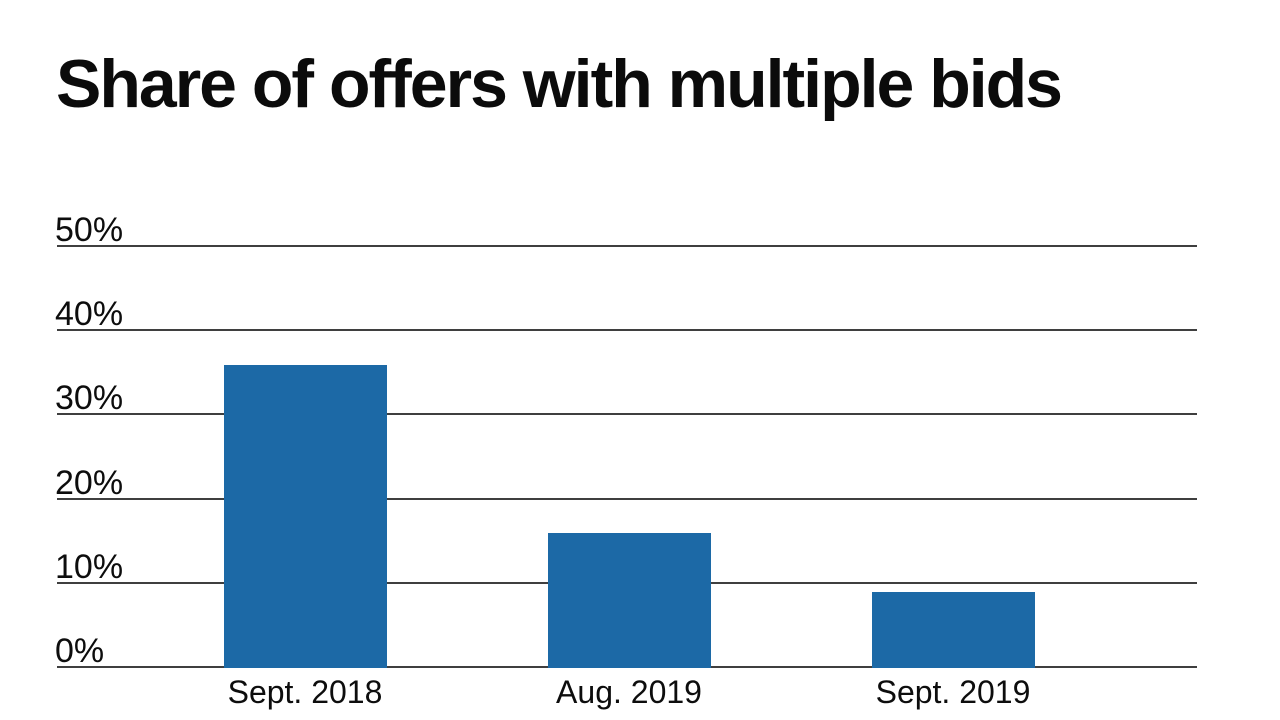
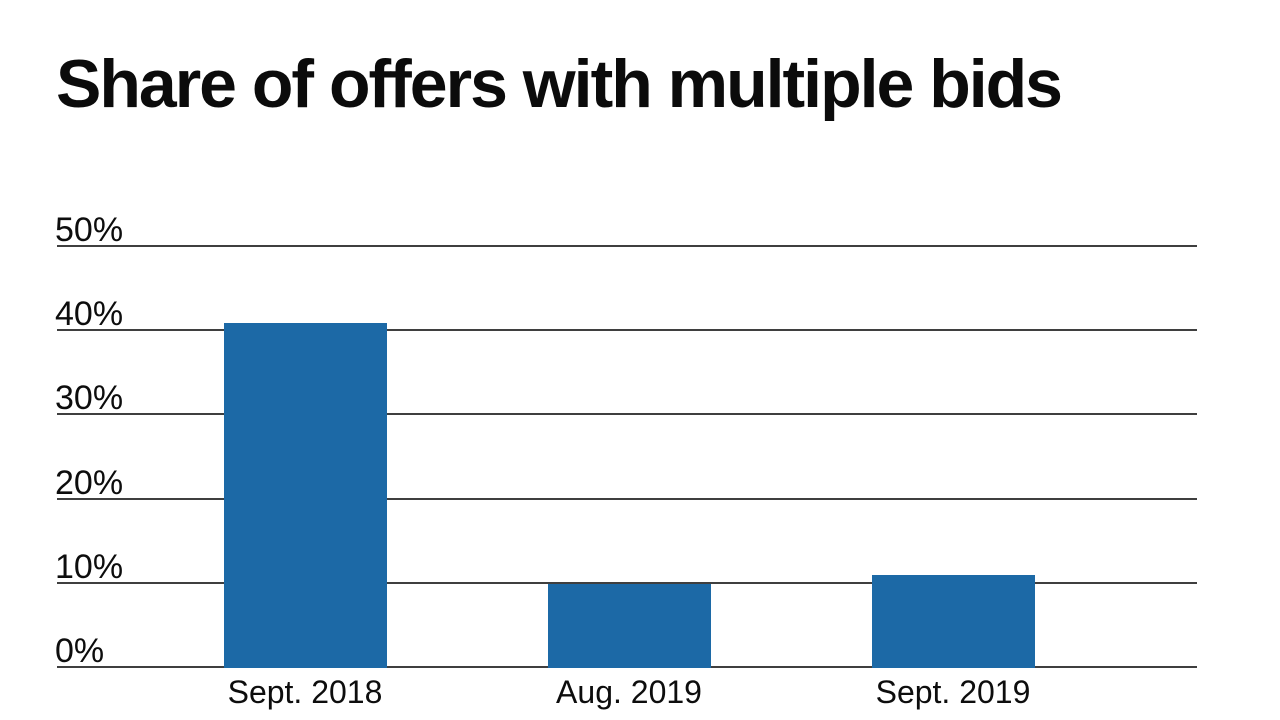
Sept. 2018: 36% -> 41%
Aug. 2019: 16% -> 10%
Sept. 2019: 9% -> 11%
